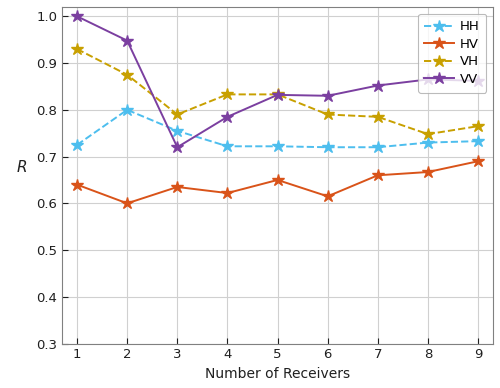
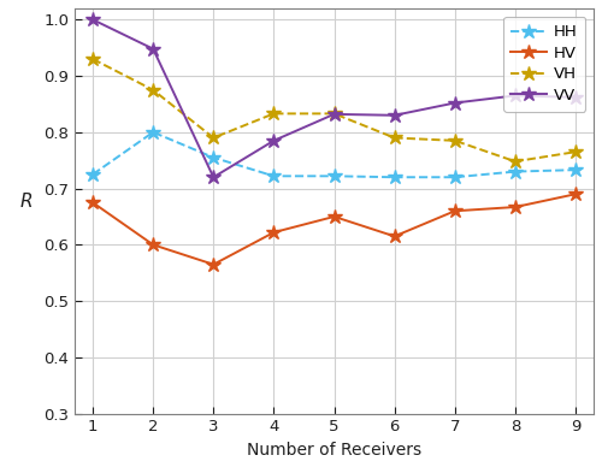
HV/1: 0.640 -> 0.675
HV/3: 0.635 -> 0.565
